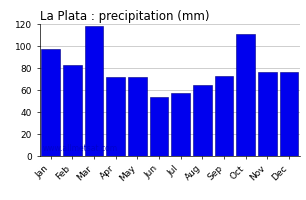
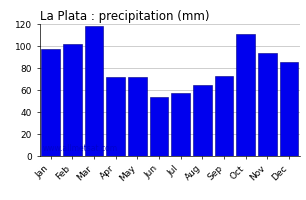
Feb: 83 -> 102
Nov: 76 -> 94
Dec: 76 -> 85
